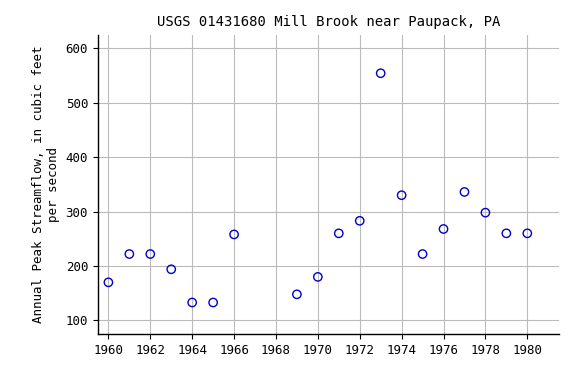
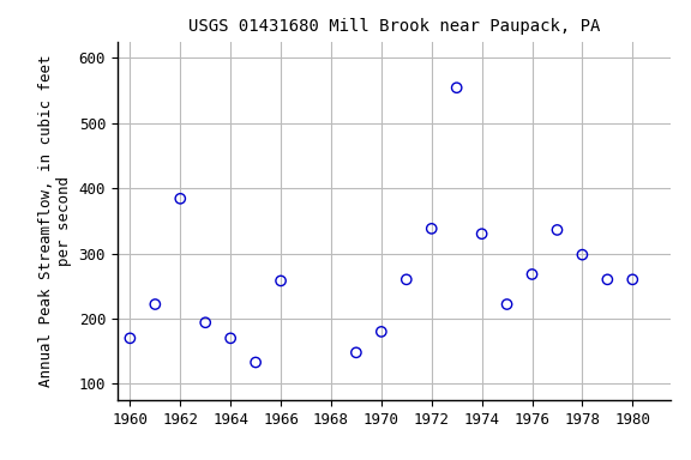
1962: 222 -> 384
1964: 133 -> 170
1972: 283 -> 338
